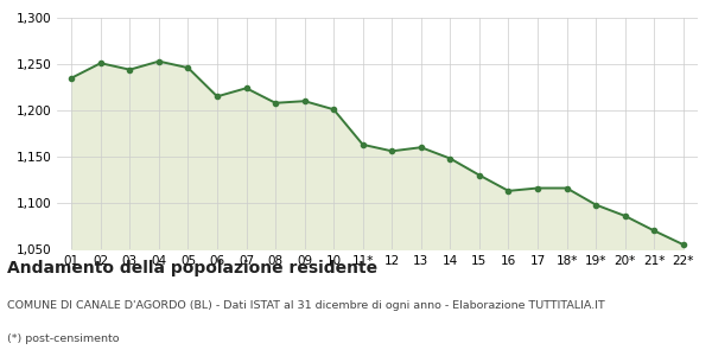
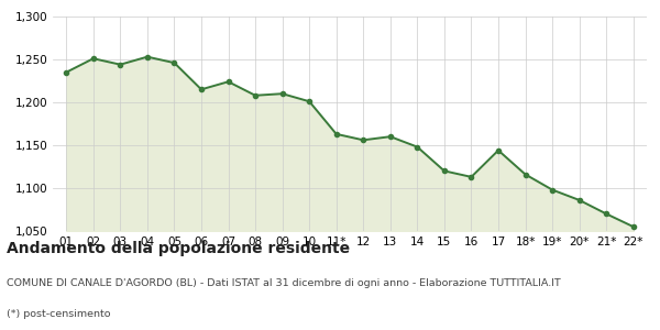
15: 1,130 -> 1,120
17: 1,116 -> 1,144
